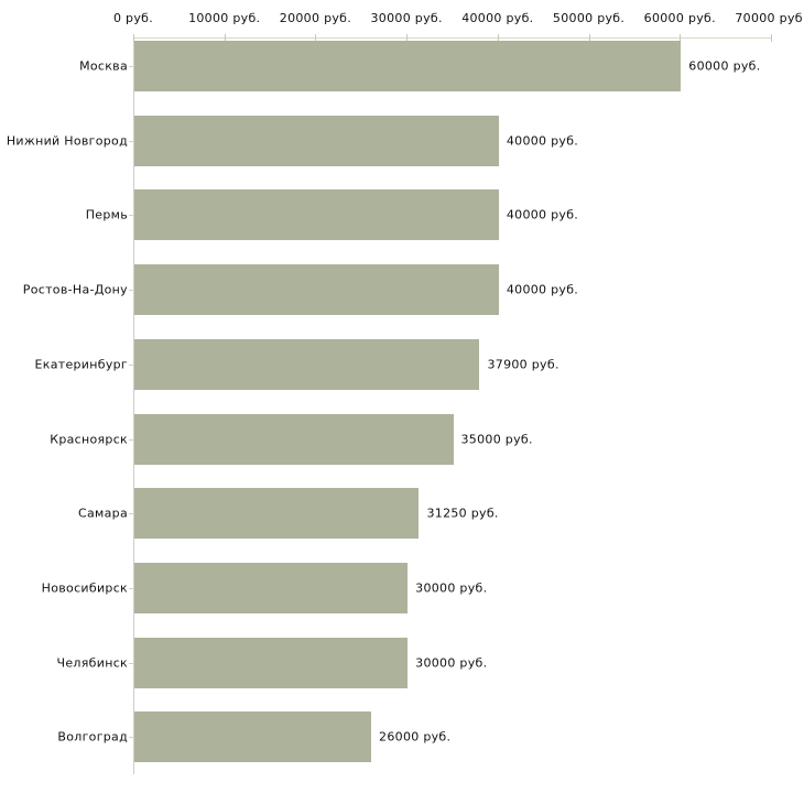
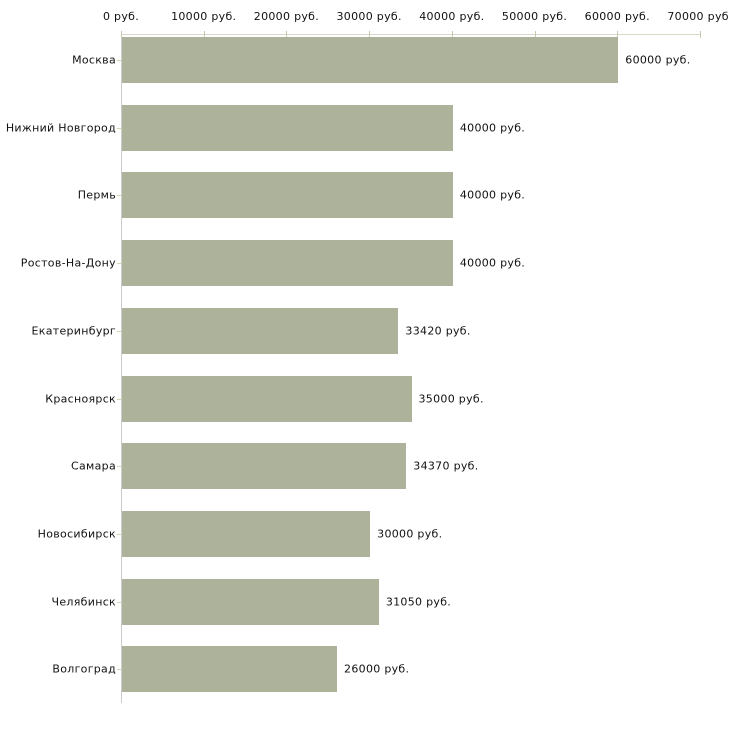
Екатеринбург: 37900 -> 33420
Самара: 31250 -> 34370
Челябинск: 30000 -> 31050
